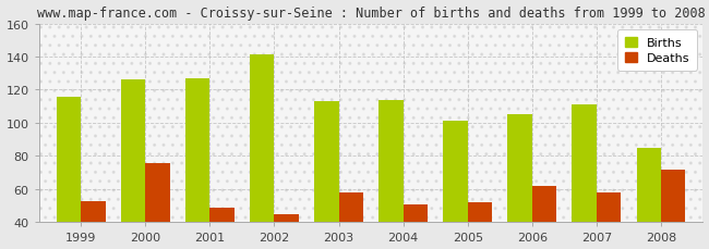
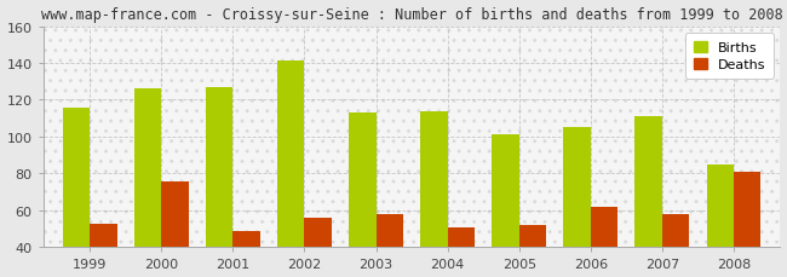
Deaths/2002: 45 -> 56
Deaths/2008: 72 -> 81
